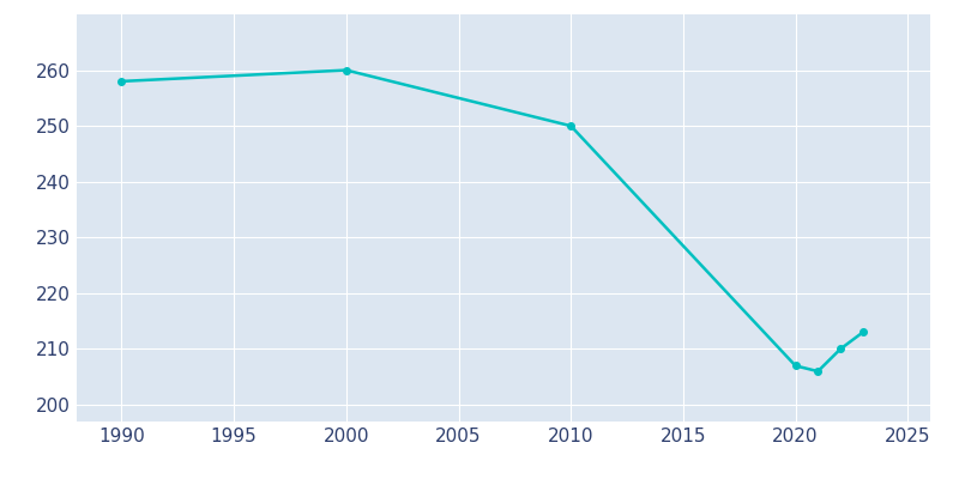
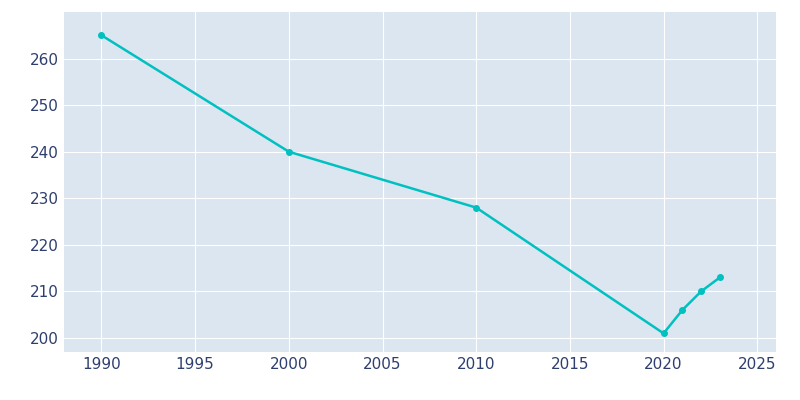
1990: 258 -> 265
2000: 260 -> 240
2010: 250 -> 228
2020: 207 -> 201
